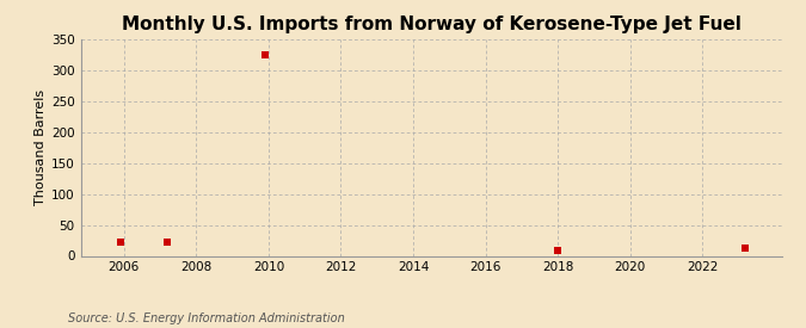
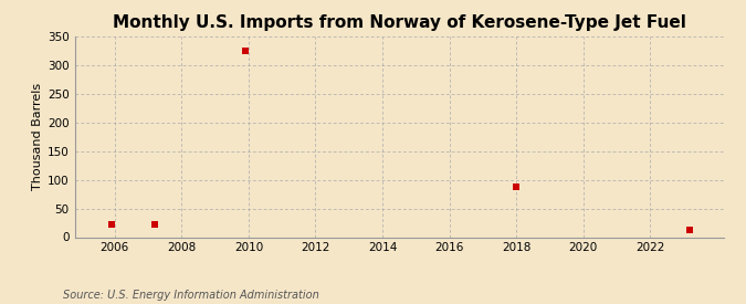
2018: 8 -> 88
